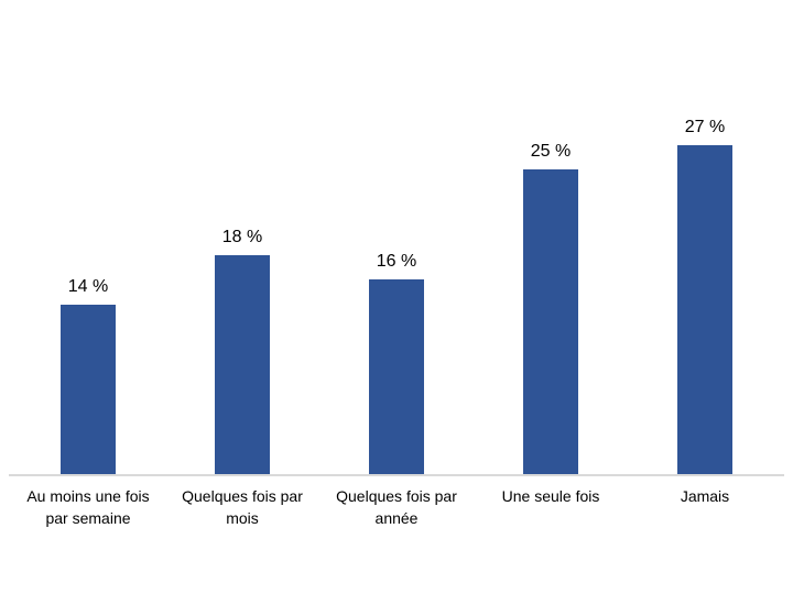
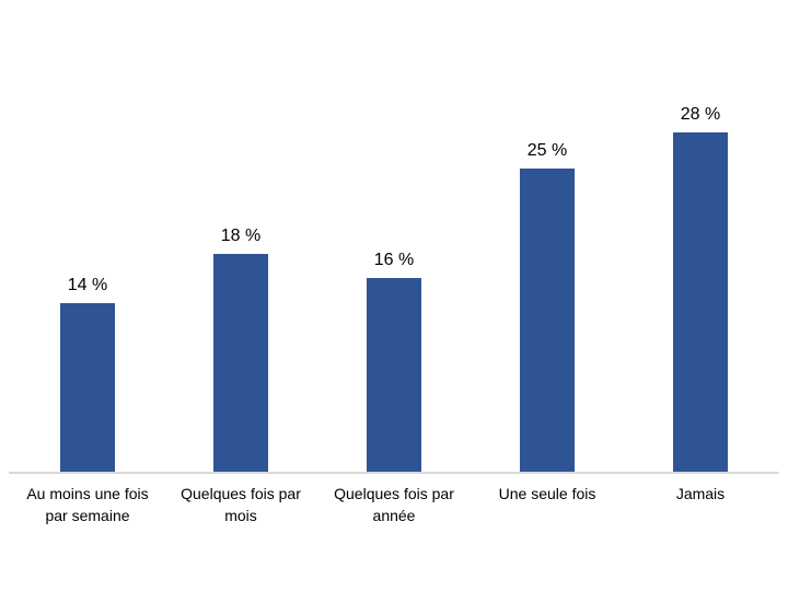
Jamais: 27 -> 28
